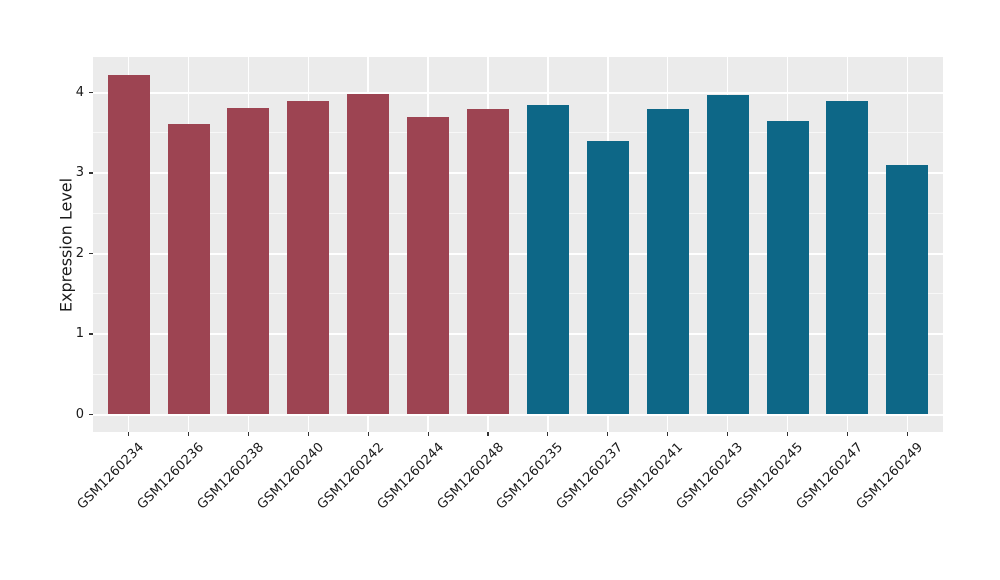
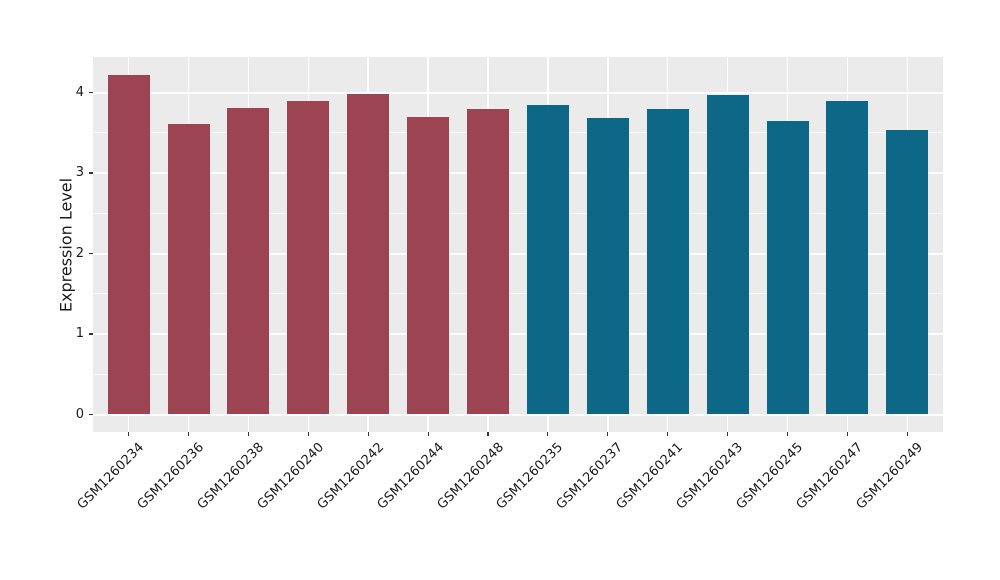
GSM1260237: 3.4 -> 3.7
GSM1260249: 3.1 -> 3.5
